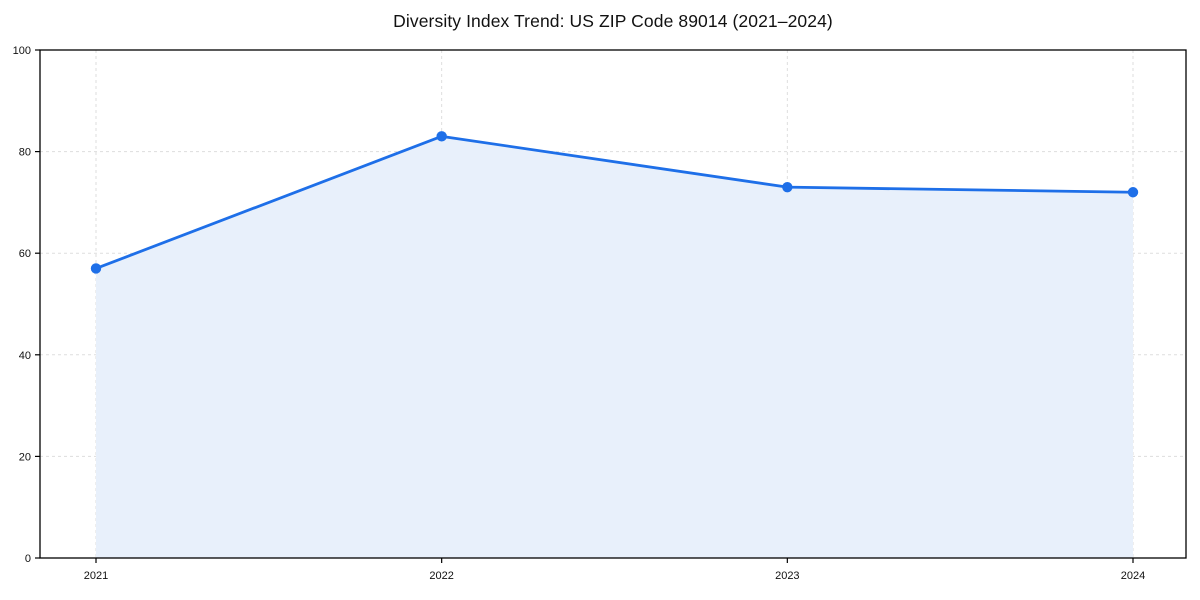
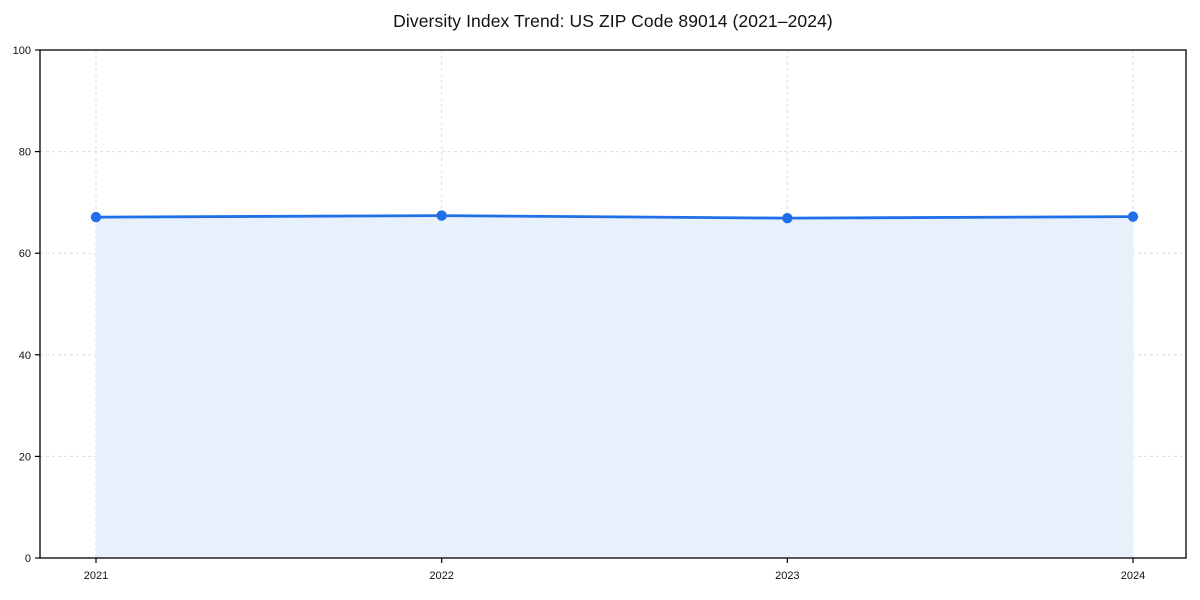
2021: 57 -> 67
2022: 83 -> 67
2023: 73 -> 67
2024: 72 -> 67
